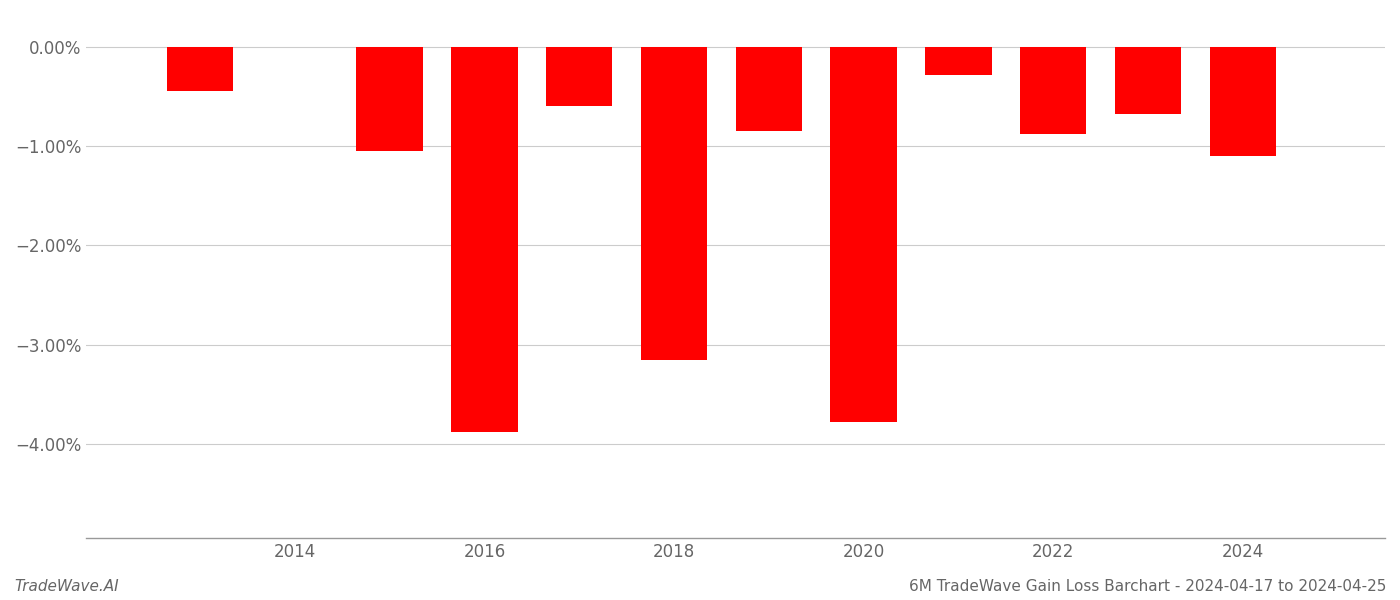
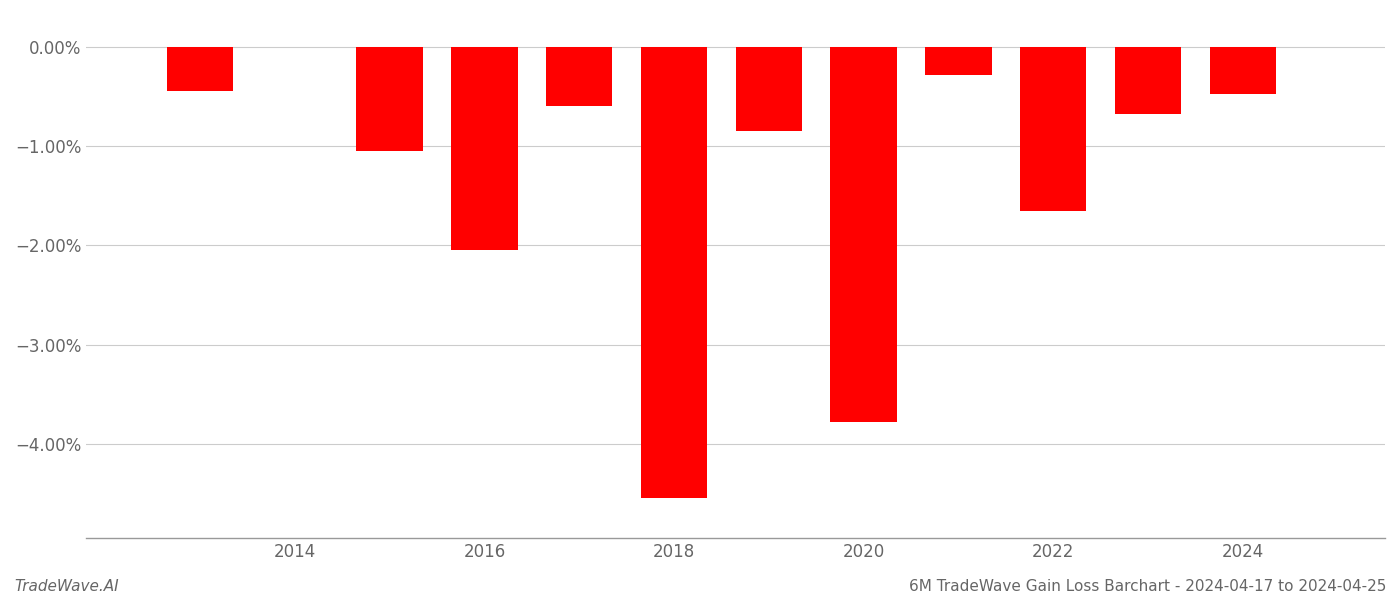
2016: -3.88% -> -2.05%
2018: -3.16% -> -4.55%
2022: -0.88% -> -1.65%
2024: -1.10% -> -0.48%
